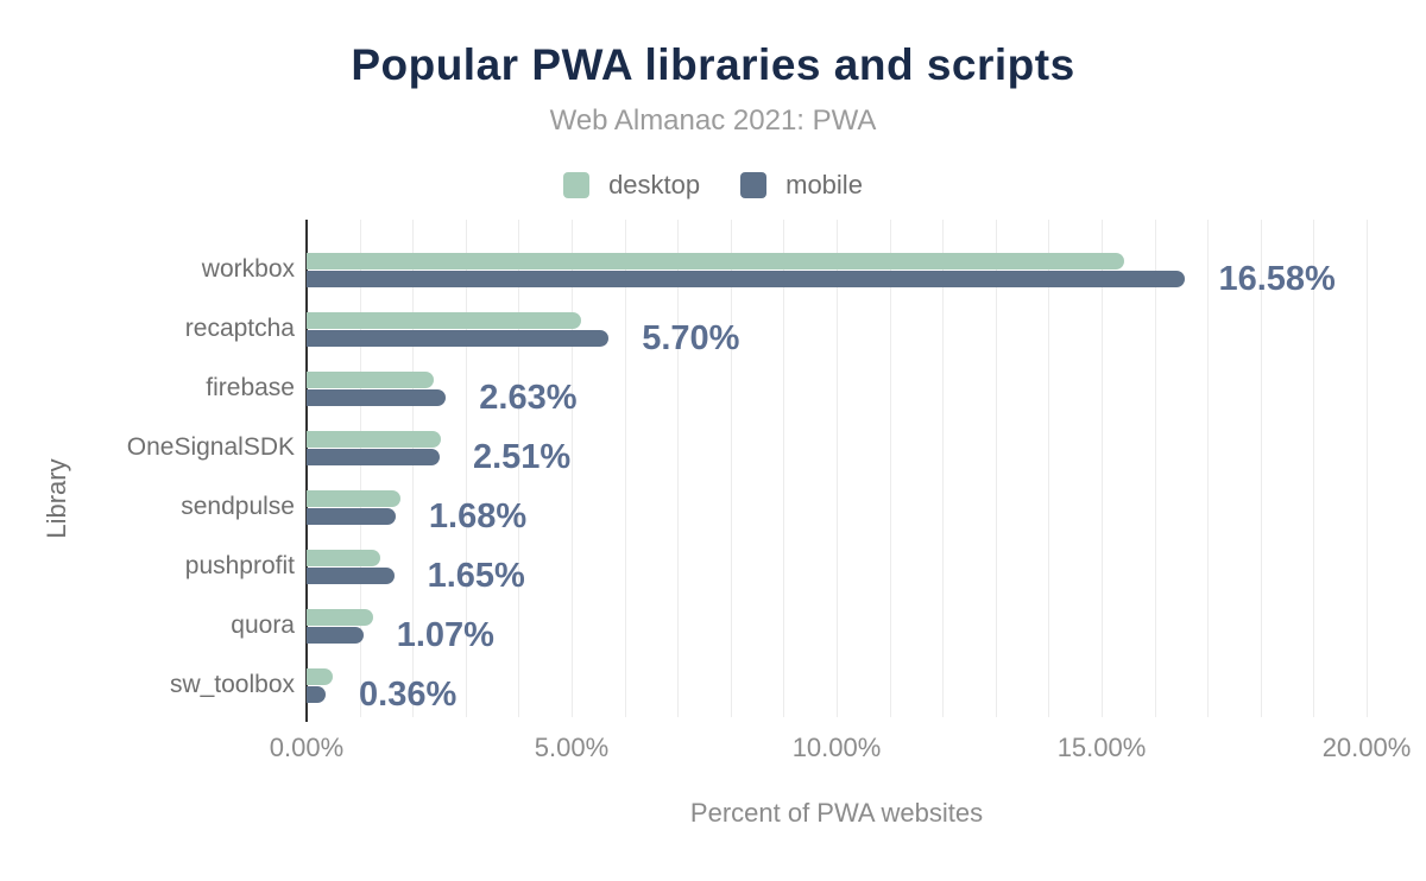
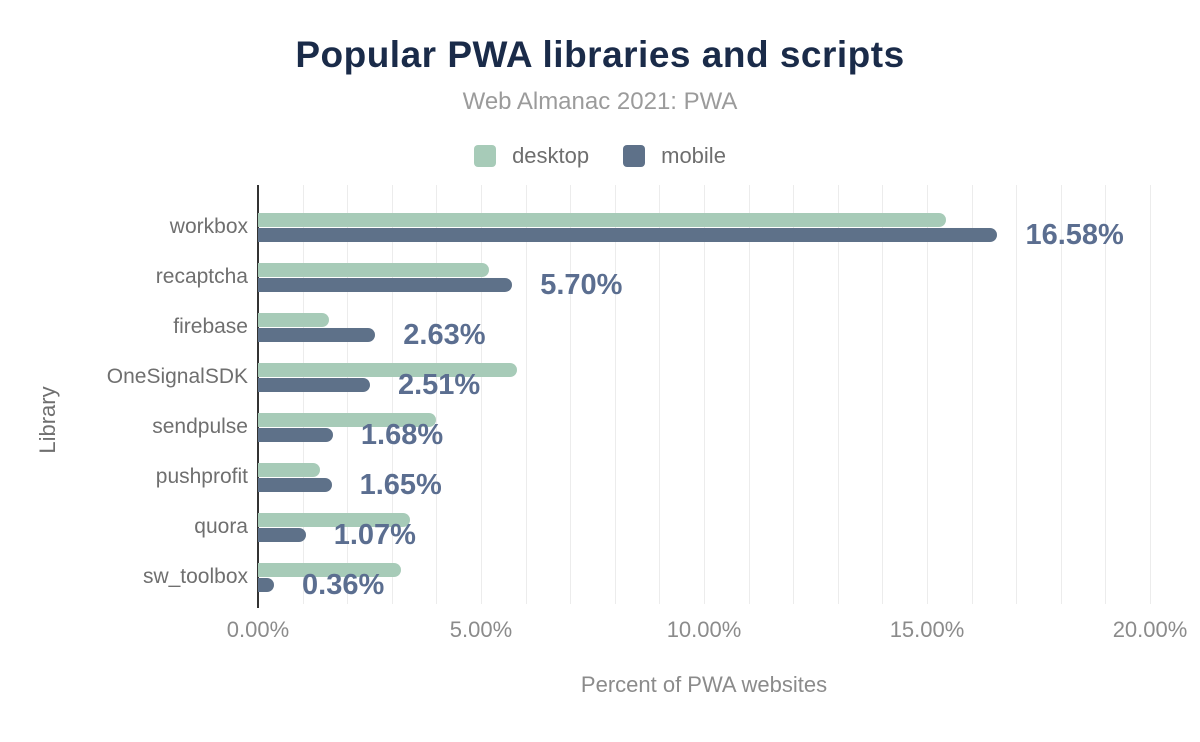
desktop/firebase: 2.4% -> 1.6%
desktop/OneSignalSDK: 2.5% -> 5.8%
desktop/sendpulse: 1.8% -> 4.0%
desktop/quora: 1.3% -> 3.4%
desktop/sw_toolbox: 0.5% -> 3.2%
